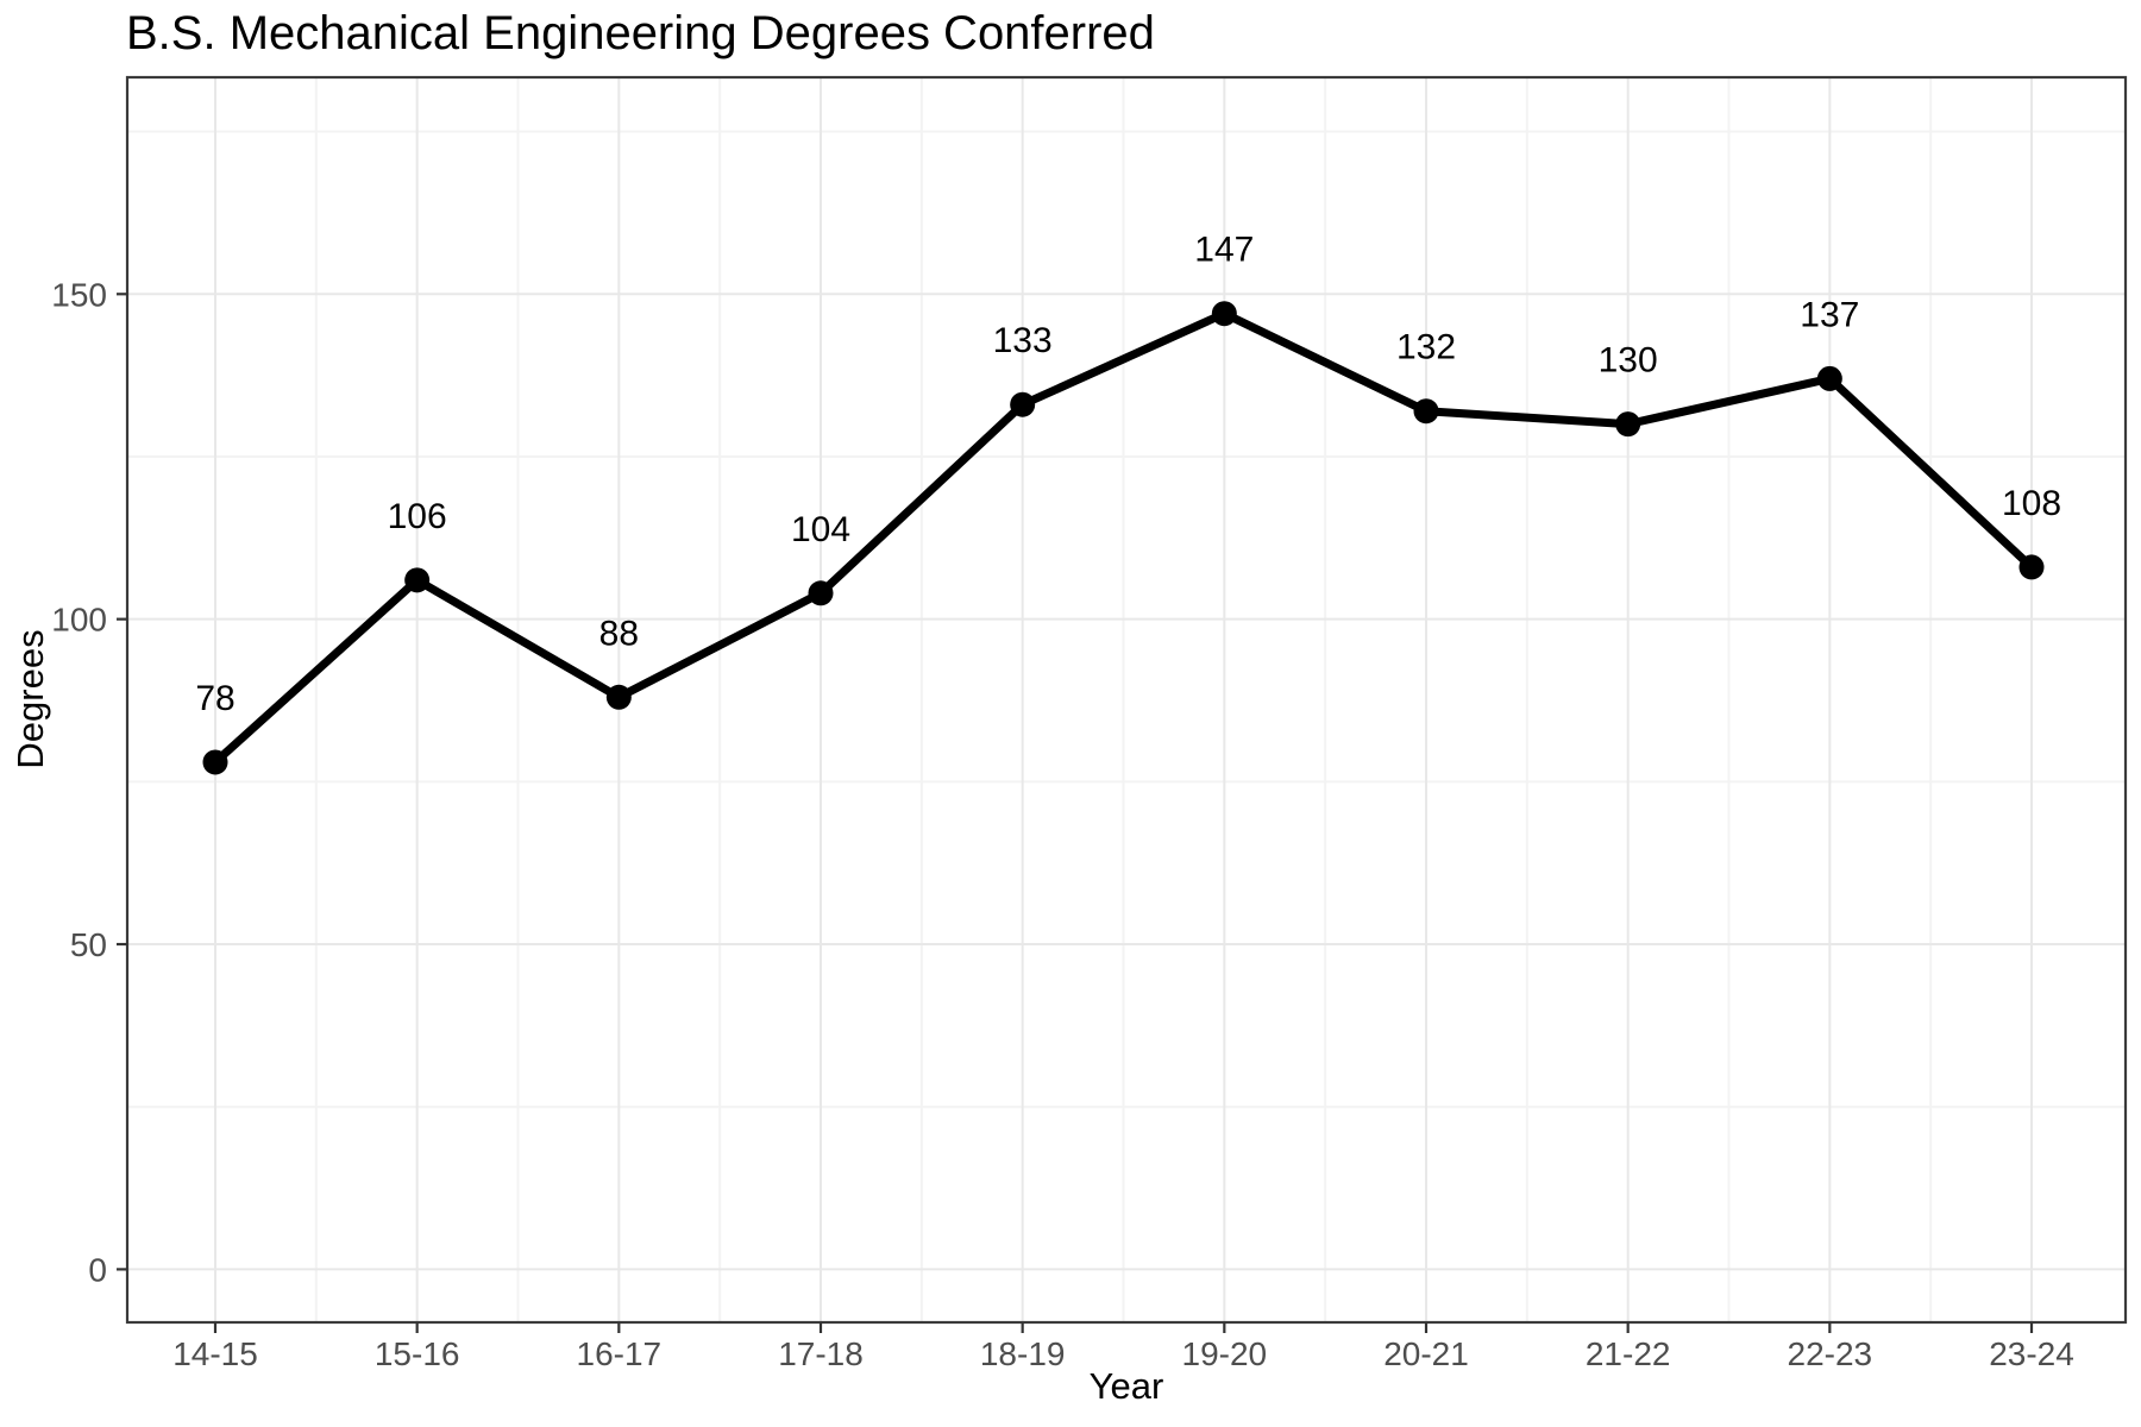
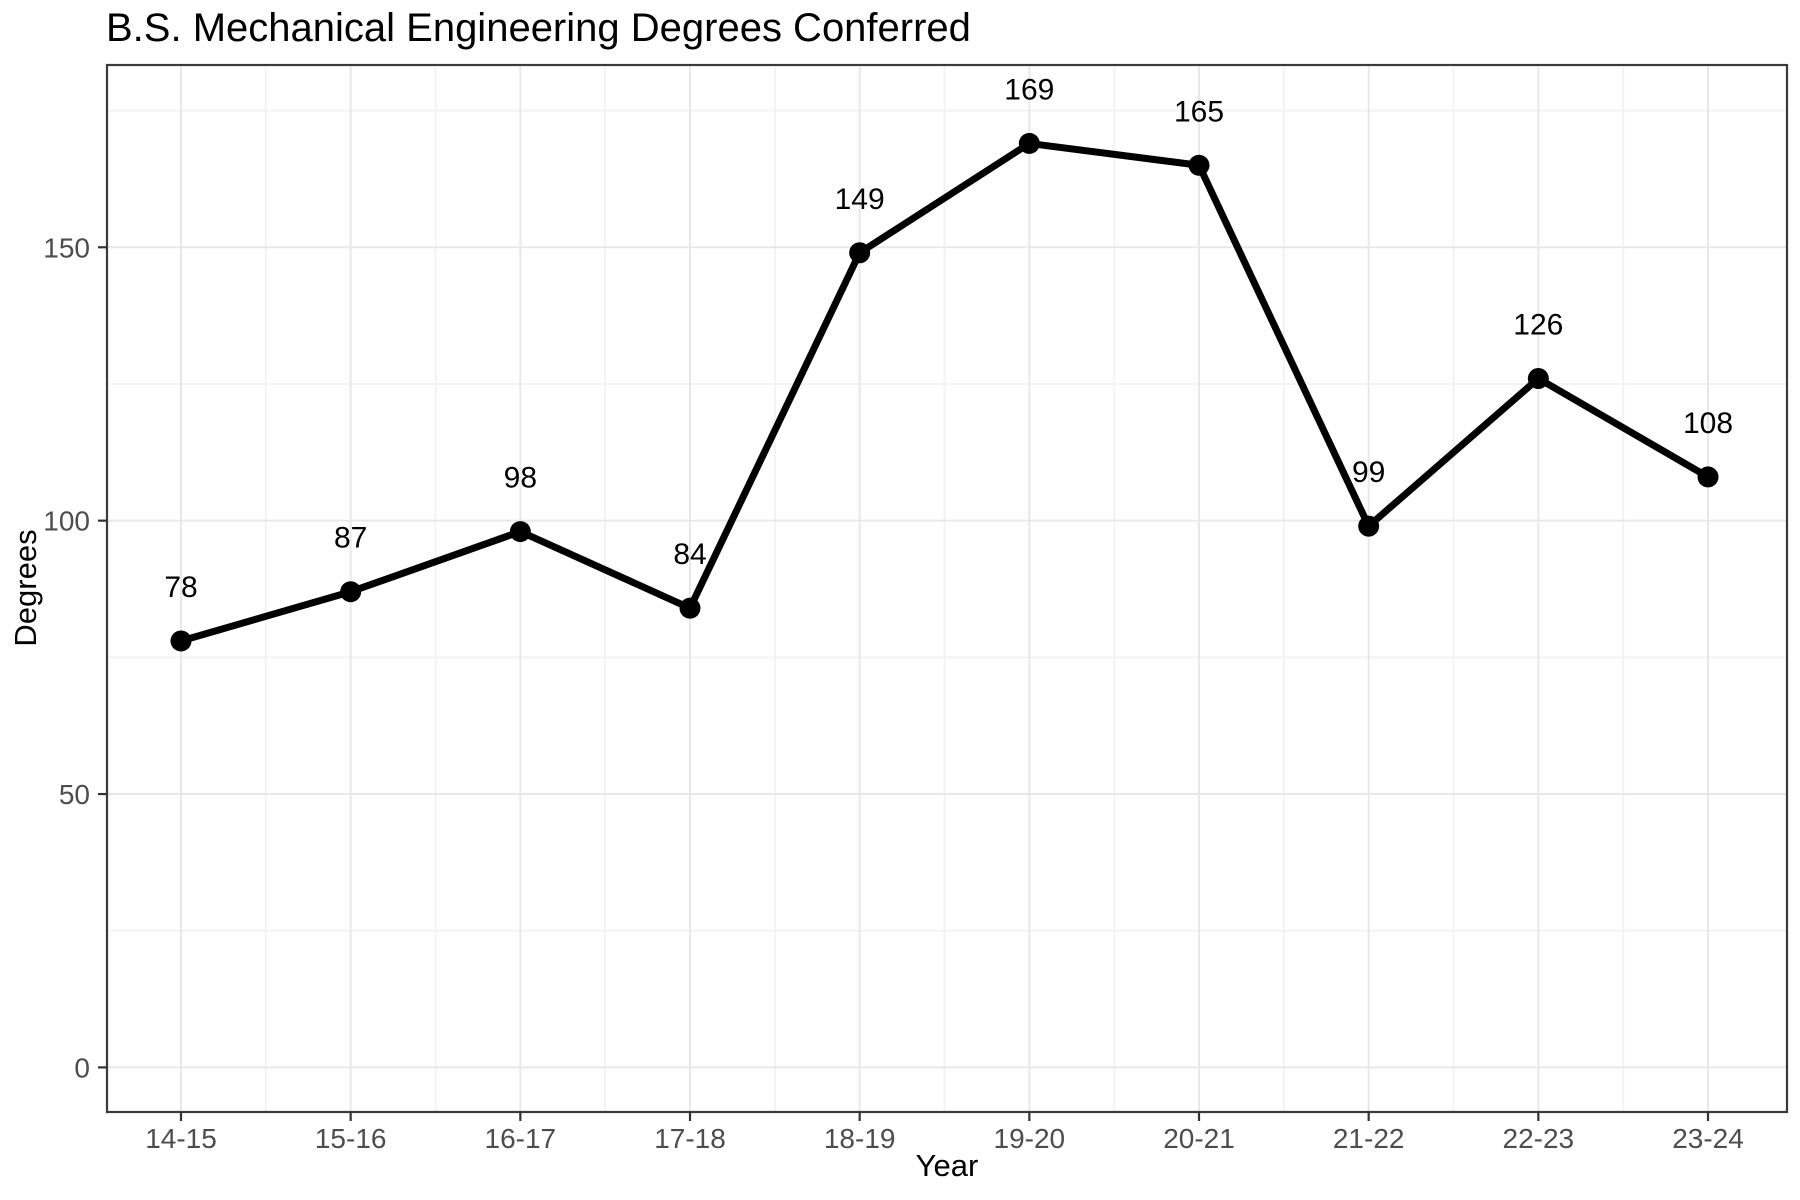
15-16: 106 -> 87
16-17: 88 -> 98
17-18: 104 -> 84
18-19: 133 -> 149
19-20: 147 -> 169
20-21: 132 -> 165
21-22: 130 -> 99
22-23: 137 -> 126
